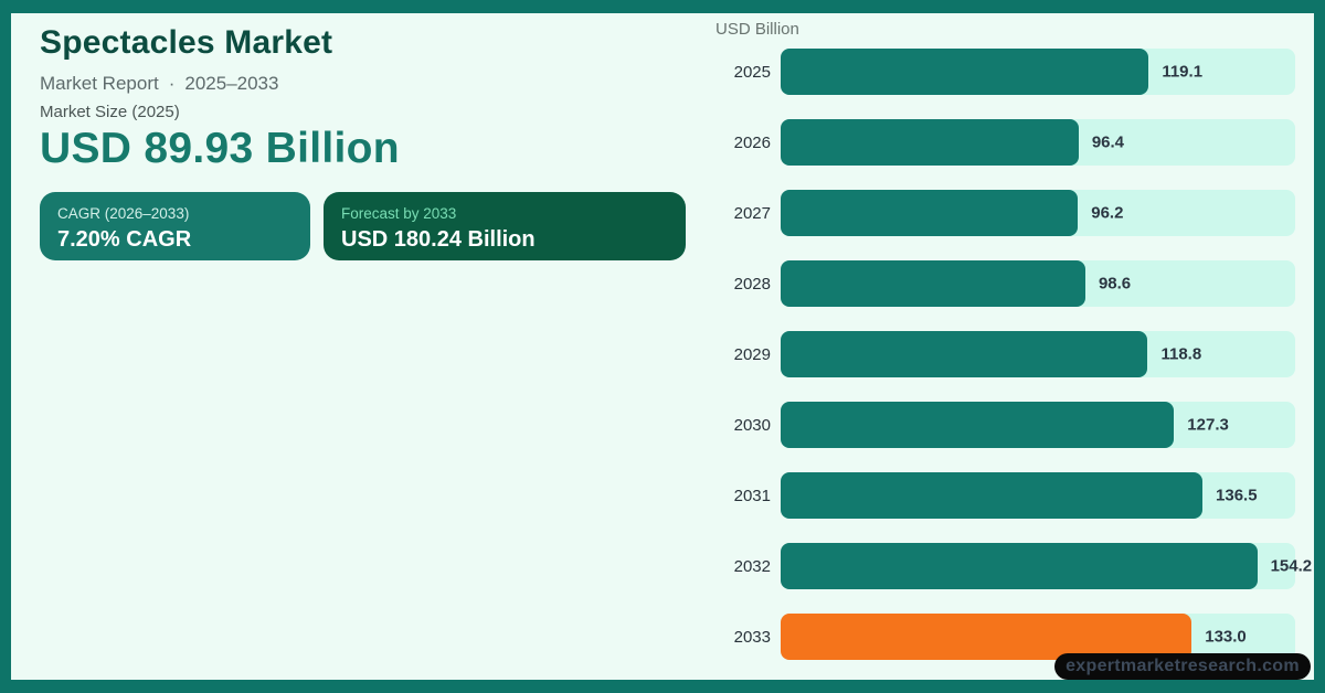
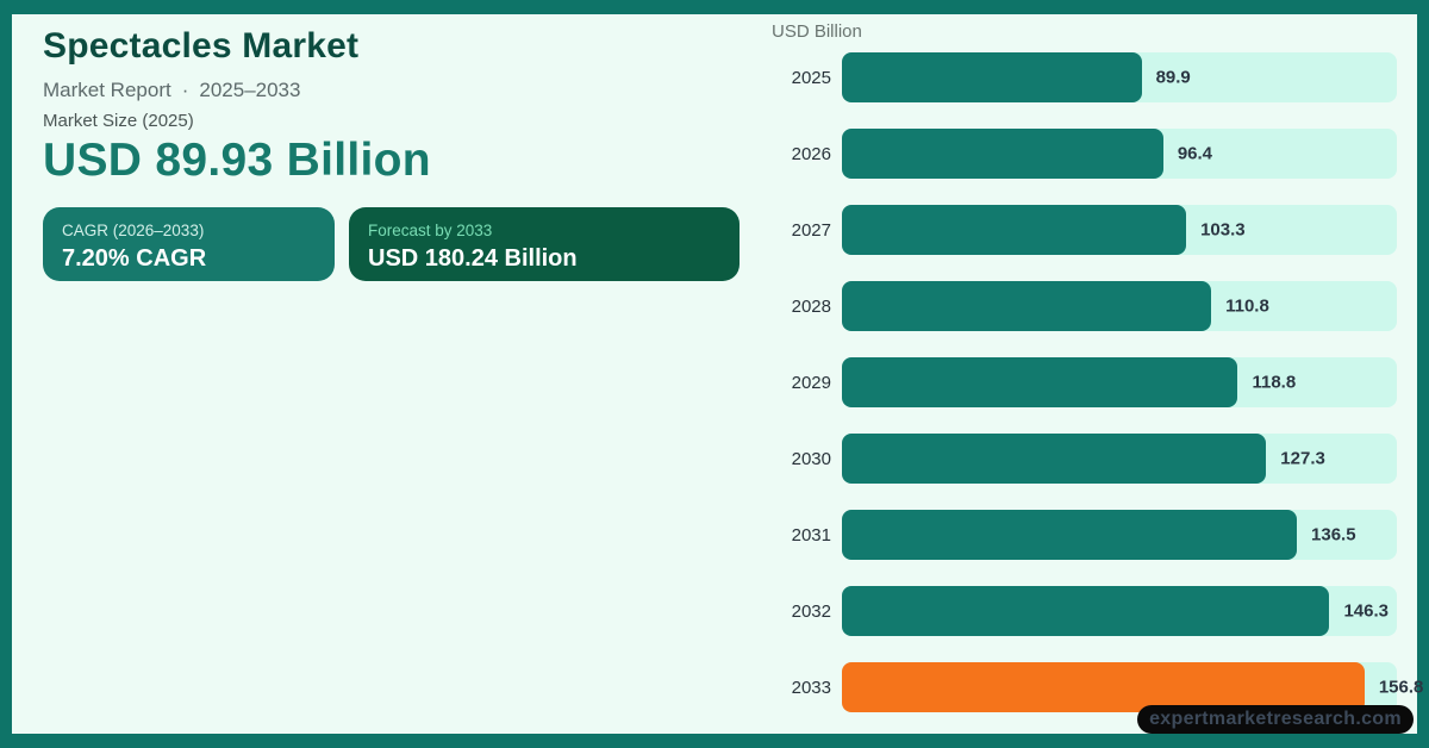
2025: 119.1 -> 89.9
2027: 96.2 -> 103.3
2028: 98.6 -> 110.8
2032: 154.2 -> 146.3
2033: 133.0 -> 156.8
